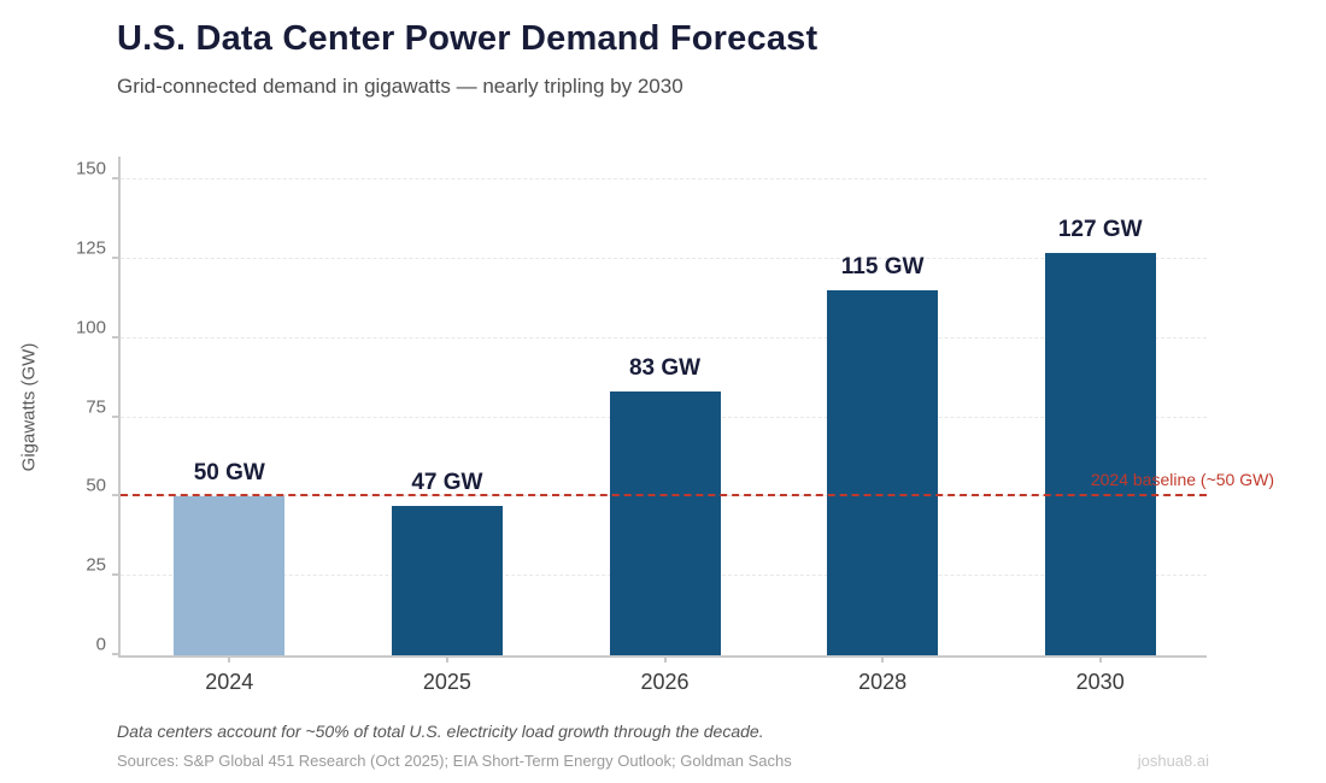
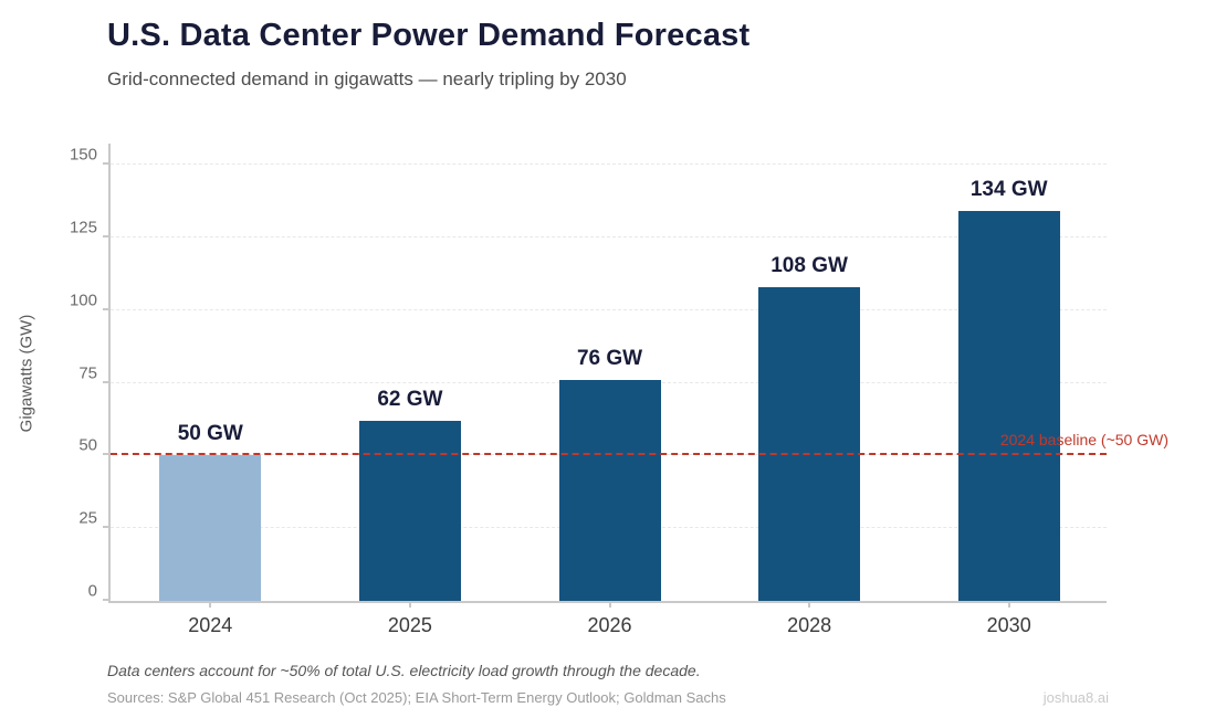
2025: 47 -> 62
2026: 83 -> 76
2028: 115 -> 108
2030: 127 -> 134
